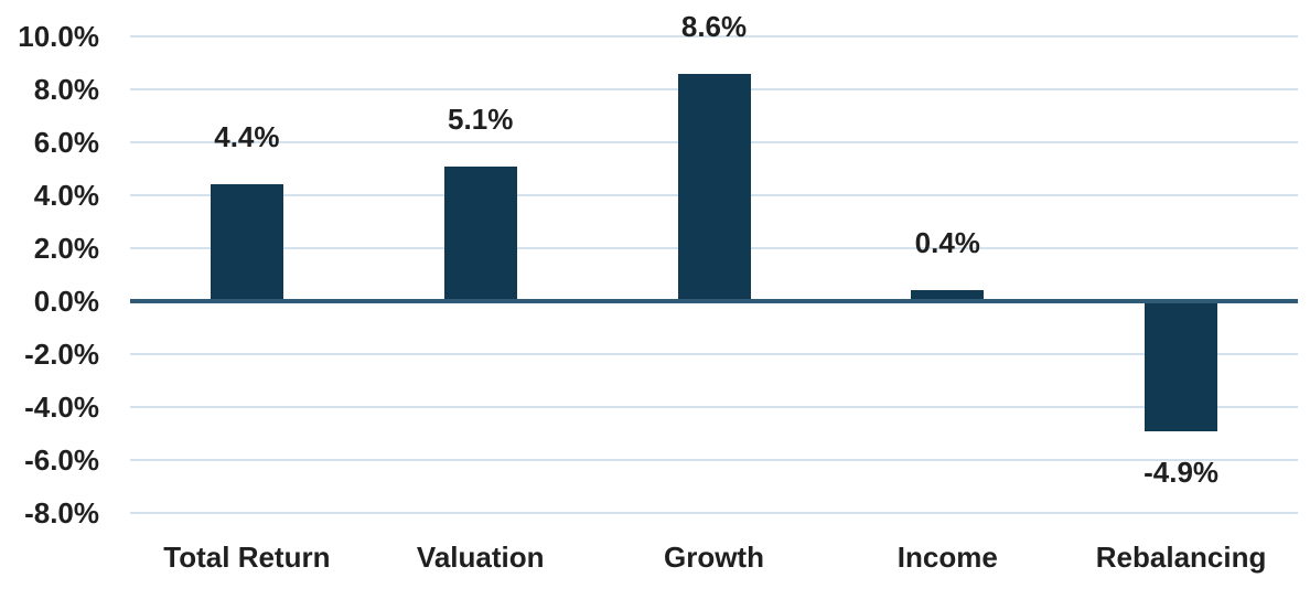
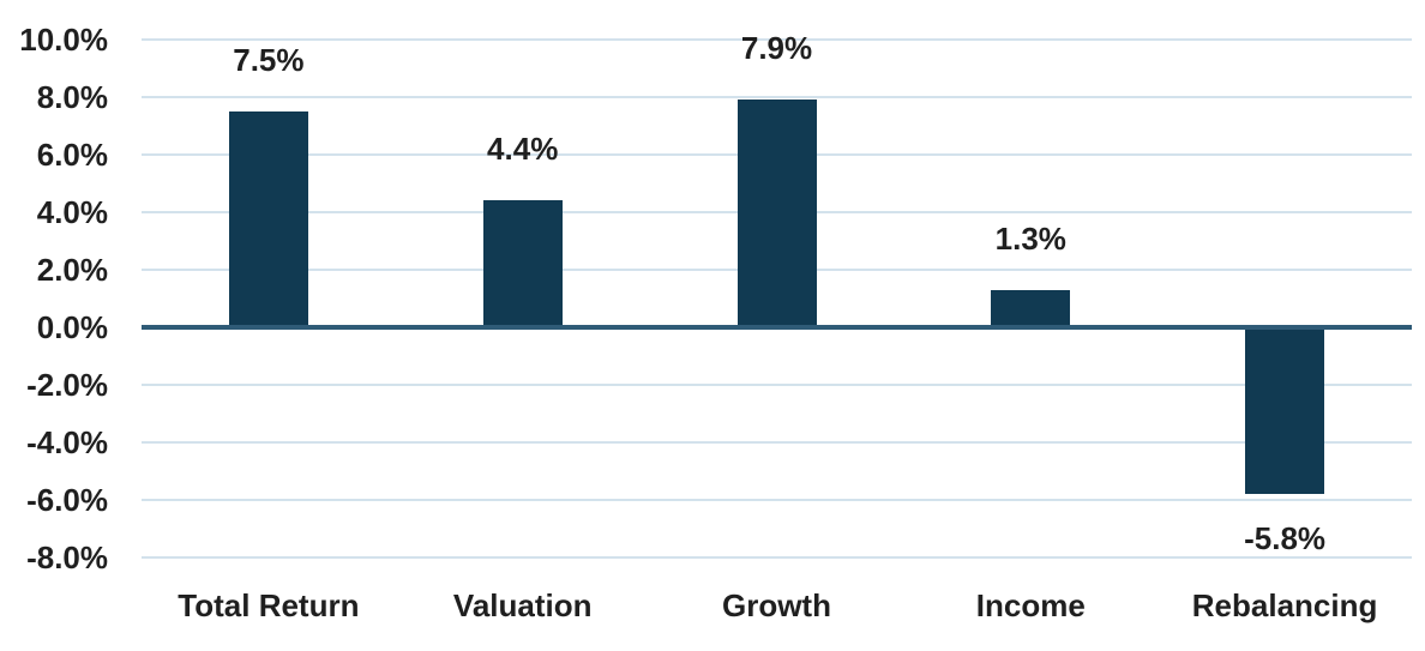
Total Return: 4.4% -> 7.5%
Valuation: 5.1% -> 4.4%
Growth: 8.6% -> 7.9%
Income: 0.4% -> 1.3%
Rebalancing: -4.9% -> -5.8%
